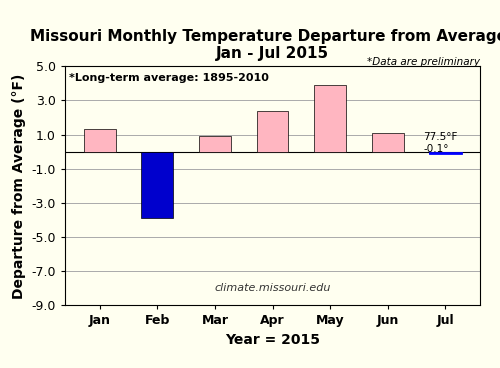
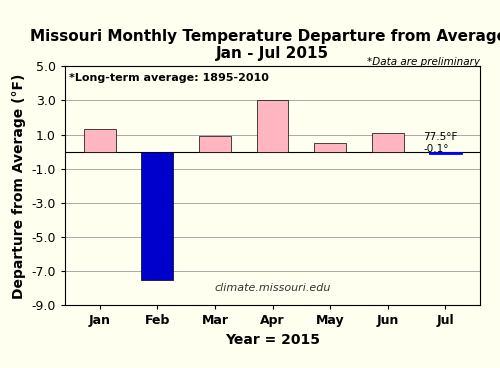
Feb: -3.9 -> -7.5
Apr: 2.4 -> 3.0
May: 3.9 -> 0.5
